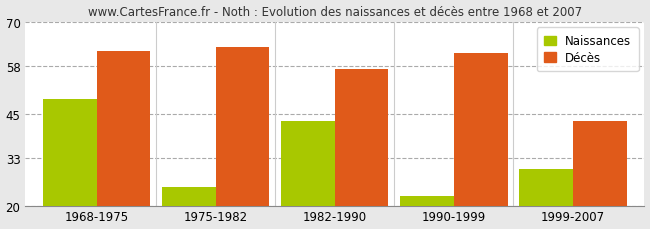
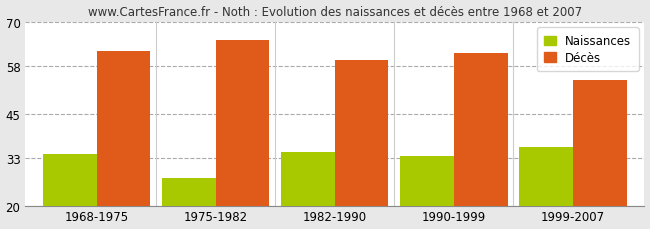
Naissances/1968-1975: 49.0 -> 34.0
Naissances/1975-1982: 25.0 -> 27.5
Décès/1975-1982: 63.0 -> 65.0
Naissances/1982-1990: 43.0 -> 34.5
Décès/1982-1990: 57.0 -> 59.5
Naissances/1990-1999: 22.5 -> 33.5
Naissances/1999-2007: 30.0 -> 36.0
Décès/1999-2007: 43.0 -> 54.0
